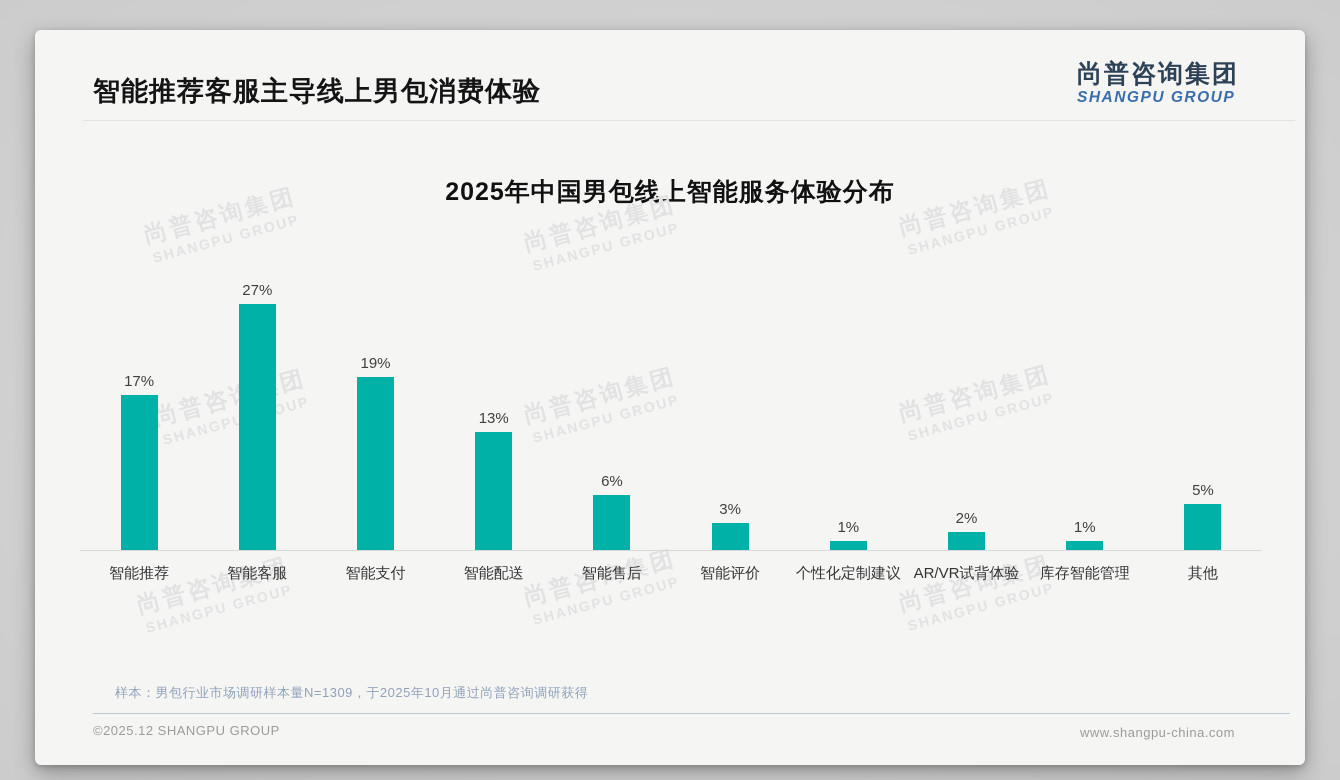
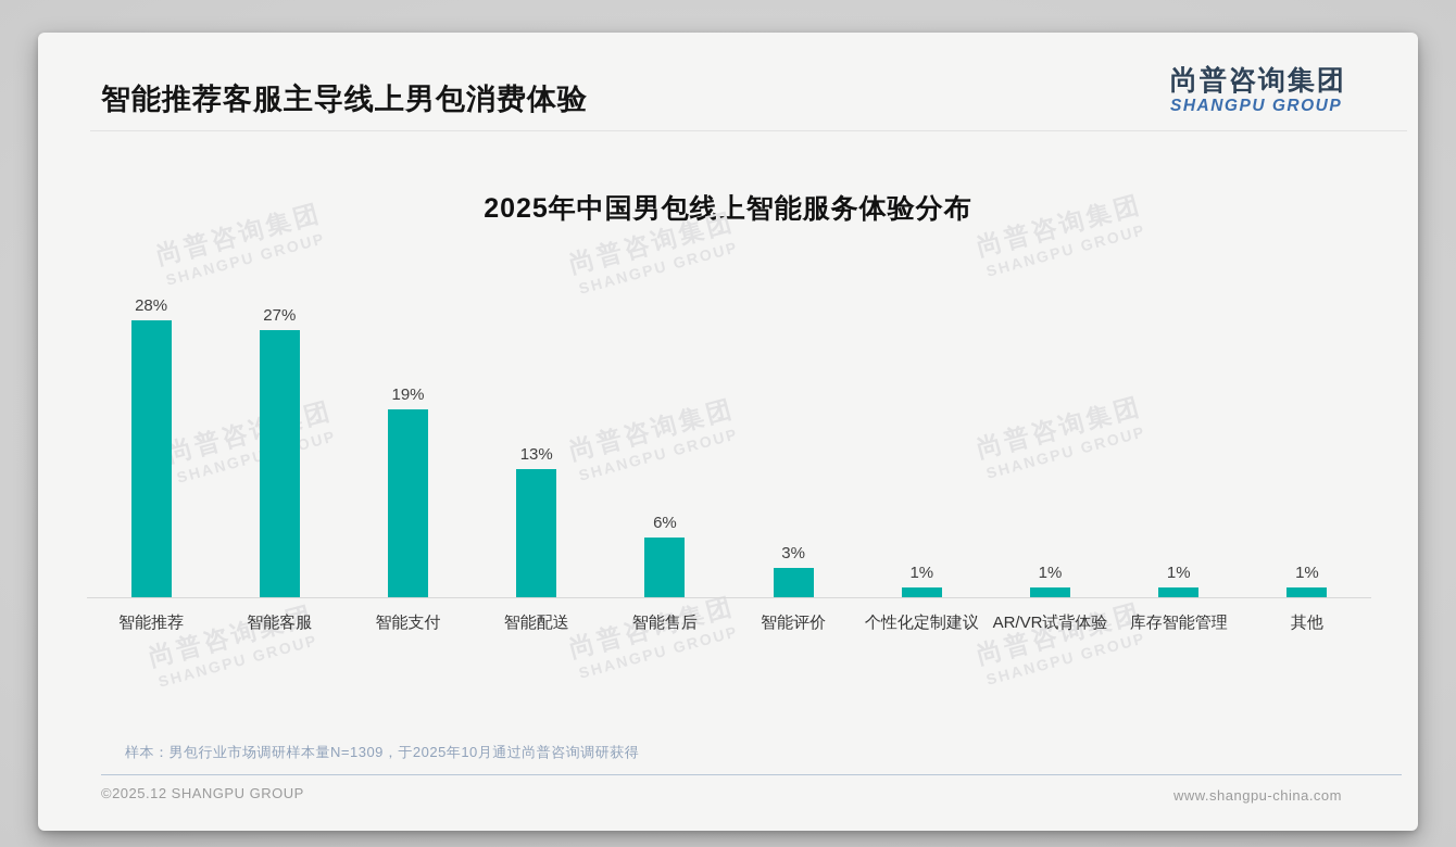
智能推荐: 17% -> 28%
AR/VR试背体验: 2% -> 1%
其他: 5% -> 1%
